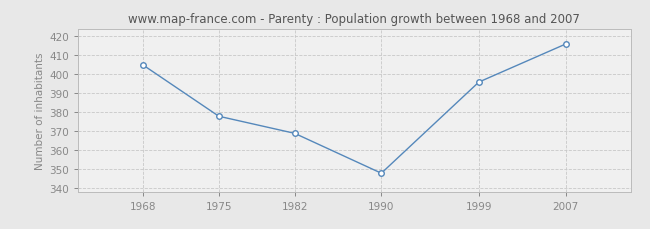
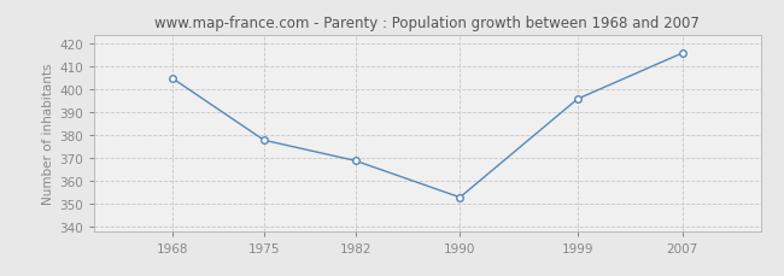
1990: 348 -> 353
